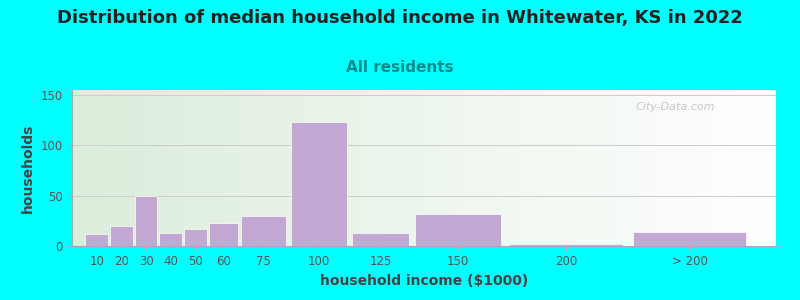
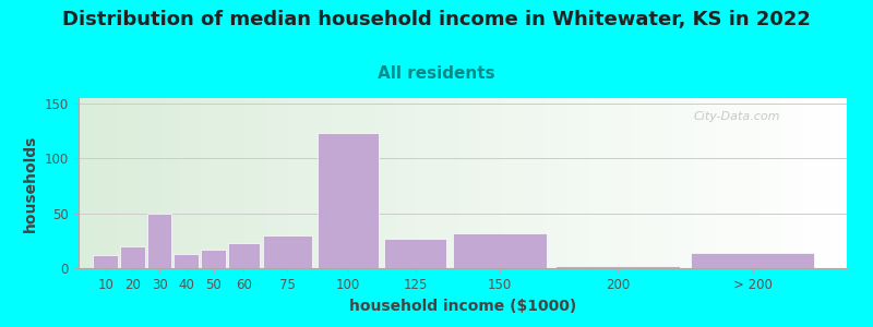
125: 13 -> 27
